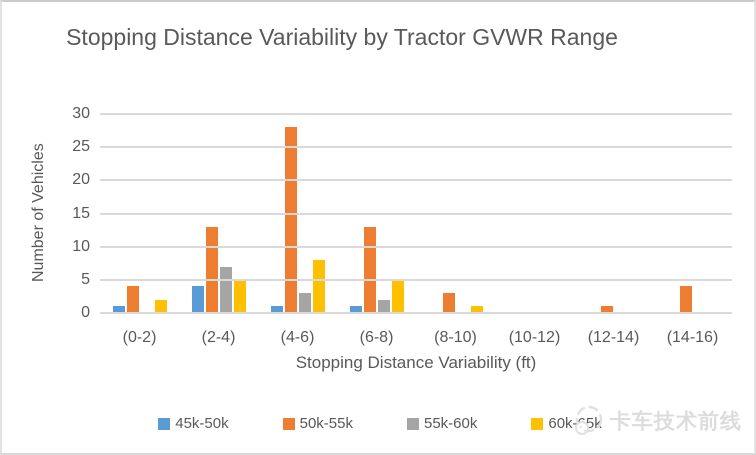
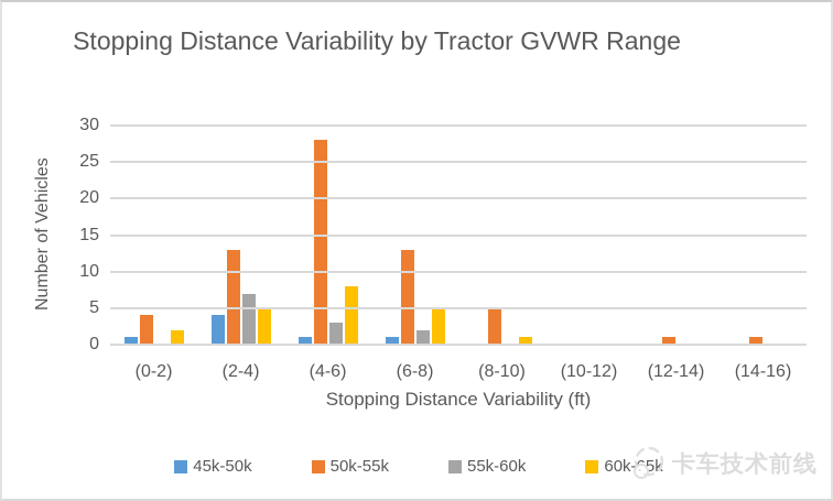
50k-55k/(8-10): 3 -> 5
50k-55k/(14-16): 4 -> 1
